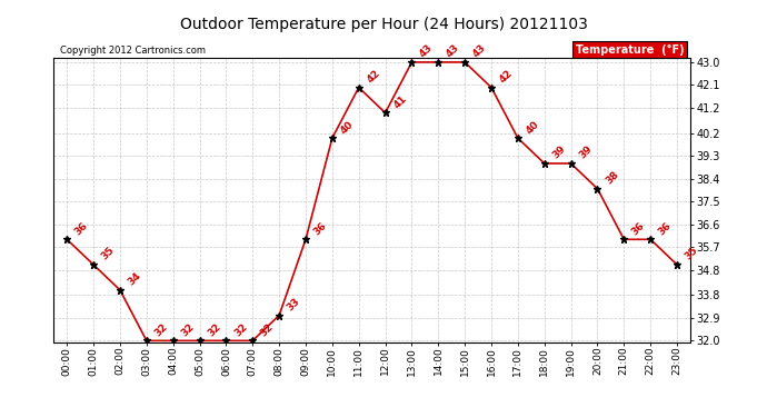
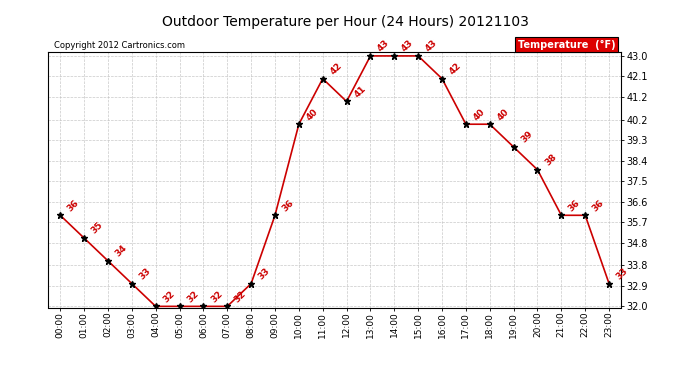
03:00: 32 -> 33
18:00: 39 -> 40
23:00: 35 -> 33
